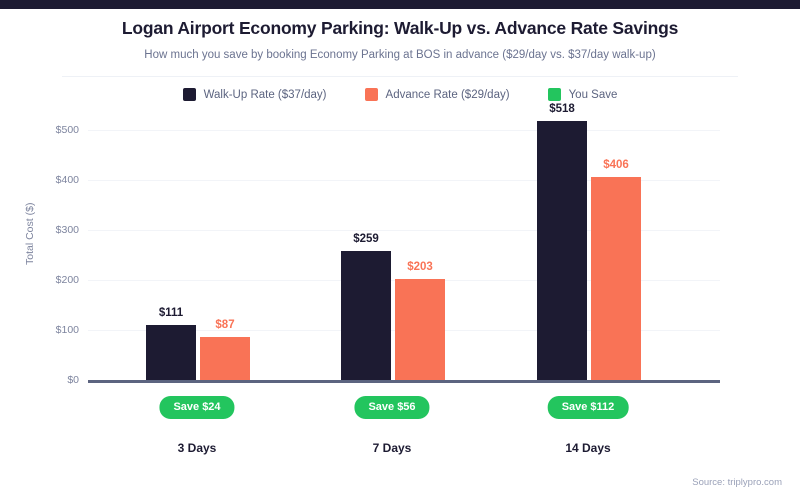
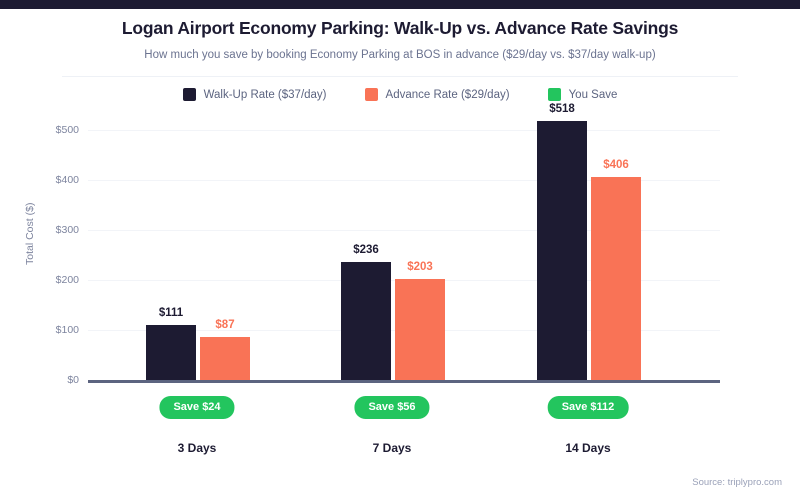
Walk-Up Rate ($37/day)/7 Days: $259 -> $236
